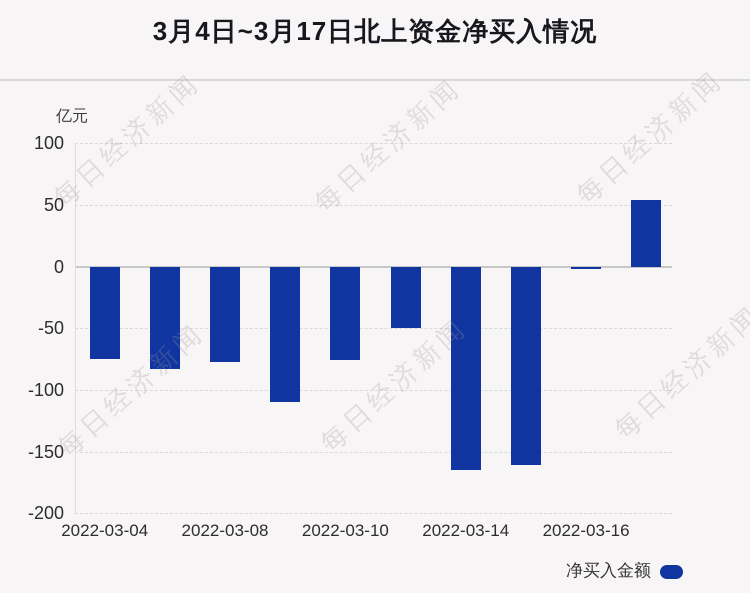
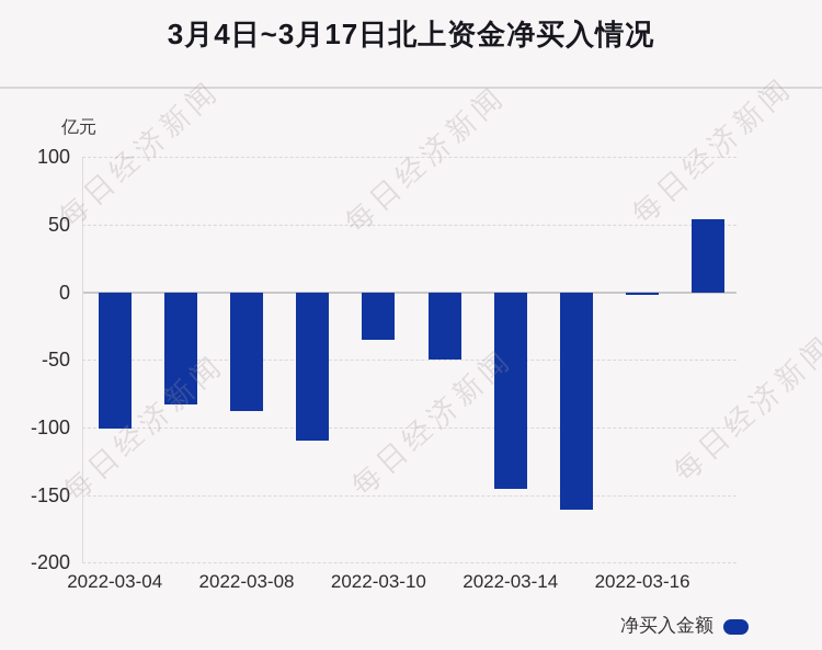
2022-03-04: -75 -> -100
2022-03-08: -77 -> -88
2022-03-10: -76 -> -35
2022-03-14: -165 -> -145
